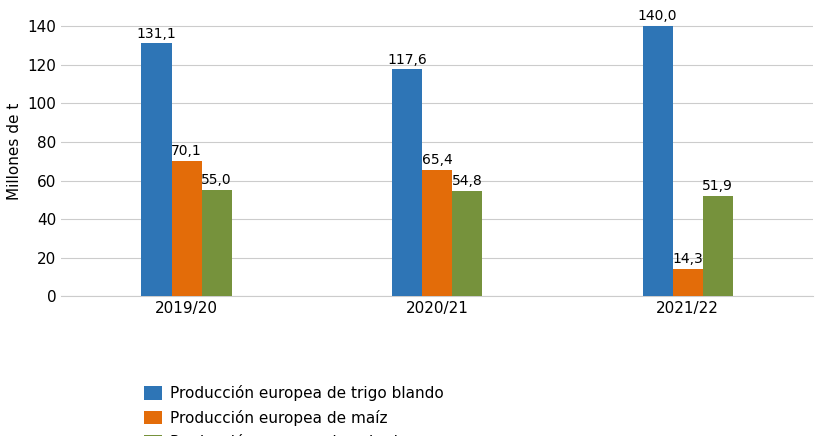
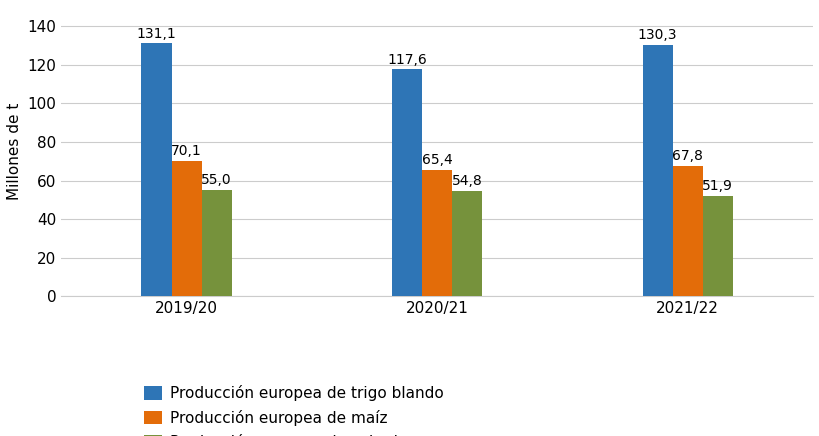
Producción europea de trigo blando/2021/22: 140,0 -> 130,3
Producción europea de maíz/2021/22: 14,3 -> 67,8
